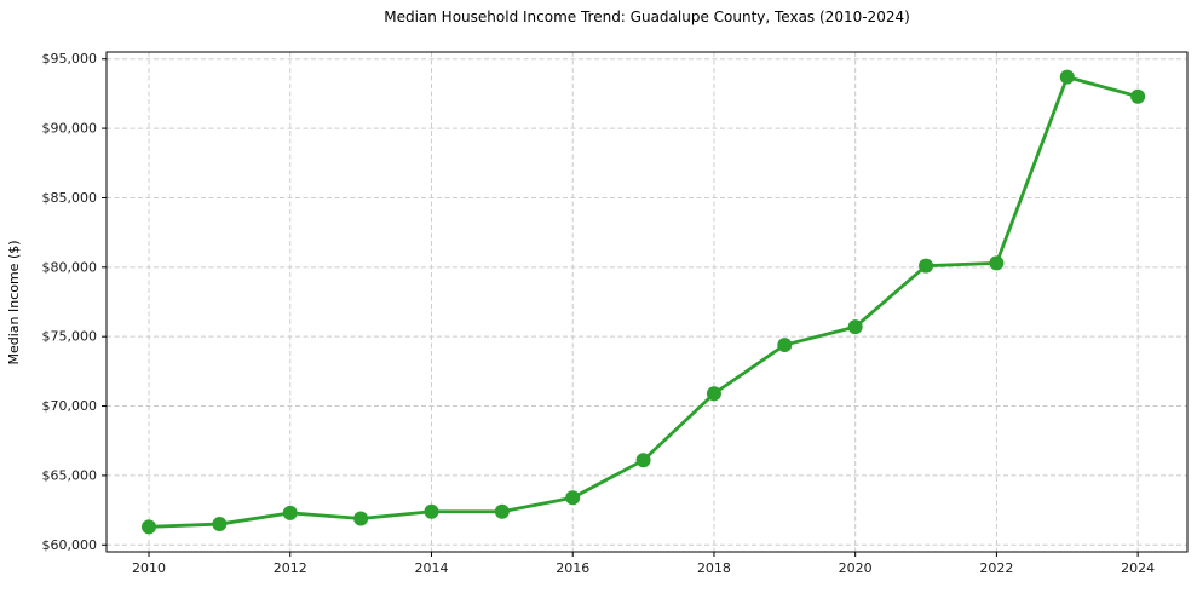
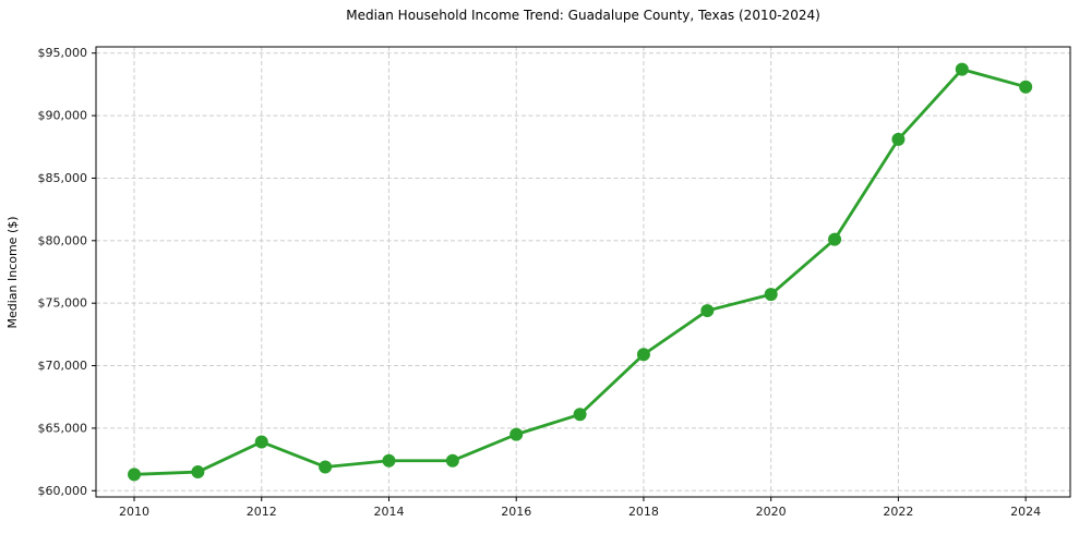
2012: $62300 -> $63900
2016: $63400 -> $64500
2022: $80300 -> $88100
